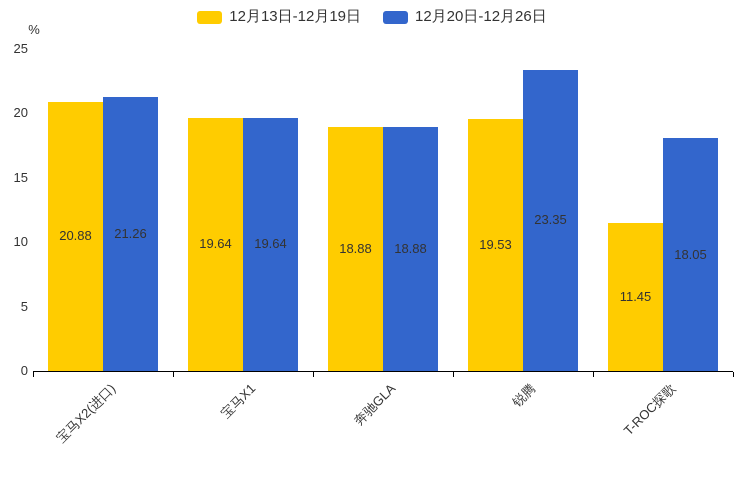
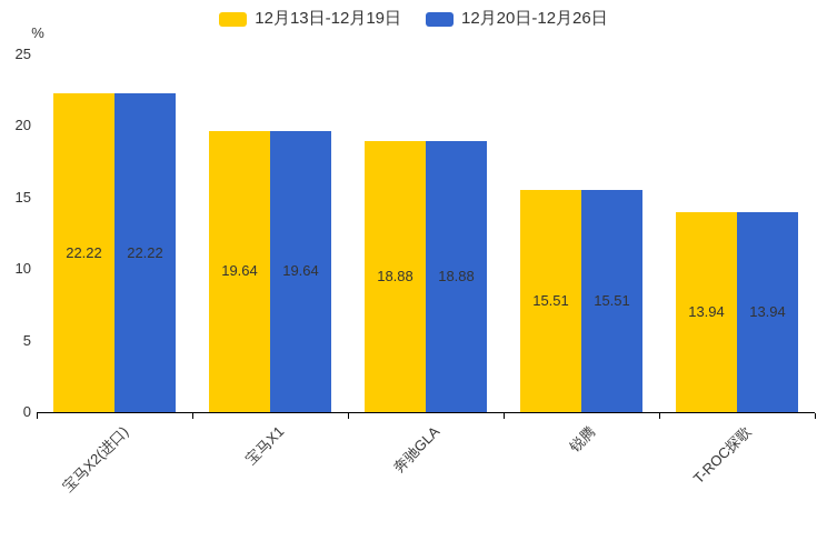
12月13日-12月19日/宝马X2(进口): 20.88 -> 22.22
12月20日-12月26日/宝马X2(进口): 21.26 -> 22.22
12月13日-12月19日/锐腾: 19.53 -> 15.51
12月20日-12月26日/锐腾: 23.35 -> 15.51
12月13日-12月19日/T-ROC探歌: 11.45 -> 13.94
12月20日-12月26日/T-ROC探歌: 18.05 -> 13.94
